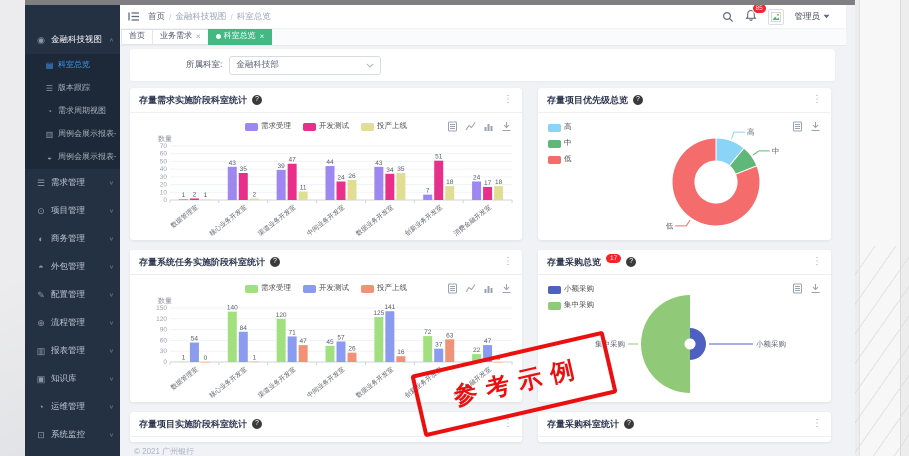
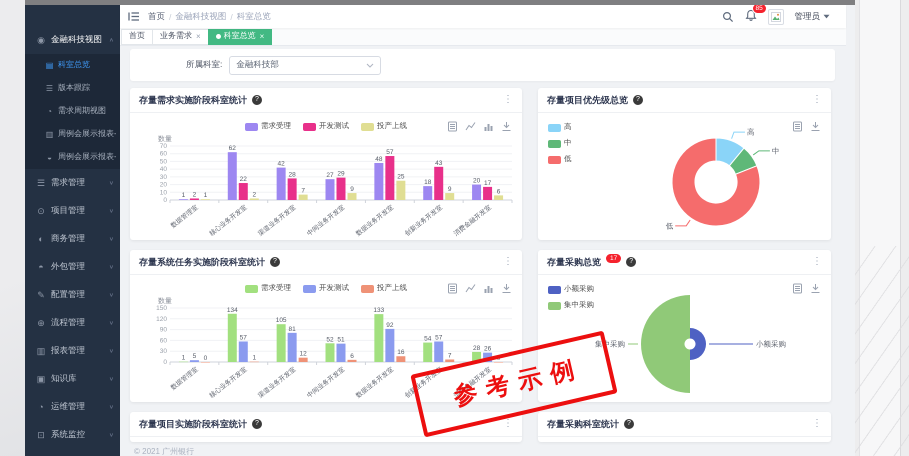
存量需求实施阶段科室统计/需求受理/核心业务开发室: 43 -> 62
存量需求实施阶段科室统计/开发测试/核心业务开发室: 35 -> 22
存量需求实施阶段科室统计/需求受理/渠道业务开发室: 39 -> 42
存量需求实施阶段科室统计/开发测试/渠道业务开发室: 47 -> 28
存量需求实施阶段科室统计/投产上线/渠道业务开发室: 11 -> 7
存量需求实施阶段科室统计/需求受理/中间业务开发室: 44 -> 27
存量需求实施阶段科室统计/开发测试/中间业务开发室: 24 -> 29
存量需求实施阶段科室统计/投产上线/中间业务开发室: 26 -> 9
存量需求实施阶段科室统计/需求受理/数据业务开发室: 43 -> 48
存量需求实施阶段科室统计/开发测试/数据业务开发室: 34 -> 57
存量需求实施阶段科室统计/投产上线/数据业务开发室: 35 -> 25
存量需求实施阶段科室统计/需求受理/创新业务开发室: 7 -> 18
存量需求实施阶段科室统计/开发测试/创新业务开发室: 51 -> 43
存量需求实施阶段科室统计/投产上线/创新业务开发室: 18 -> 9
存量需求实施阶段科室统计/需求受理/消费金融开发室: 24 -> 20
存量需求实施阶段科室统计/投产上线/消费金融开发室: 18 -> 6
存量系统任务实施阶段科室统计/开发测试/数据管理室: 54 -> 5
存量系统任务实施阶段科室统计/需求受理/核心业务开发室: 140 -> 134
存量系统任务实施阶段科室统计/开发测试/核心业务开发室: 84 -> 57
存量系统任务实施阶段科室统计/需求受理/渠道业务开发室: 120 -> 105
存量系统任务实施阶段科室统计/开发测试/渠道业务开发室: 71 -> 81
存量系统任务实施阶段科室统计/投产上线/渠道业务开发室: 47 -> 12
存量系统任务实施阶段科室统计/需求受理/中间业务开发室: 45 -> 52
存量系统任务实施阶段科室统计/开发测试/中间业务开发室: 57 -> 51
存量系统任务实施阶段科室统计/投产上线/中间业务开发室: 26 -> 6
存量系统任务实施阶段科室统计/需求受理/数据业务开发室: 125 -> 133
存量系统任务实施阶段科室统计/开发测试/数据业务开发室: 141 -> 92
存量系统任务实施阶段科室统计/需求受理/创新业务开发室: 72 -> 54
存量系统任务实施阶段科室统计/开发测试/创新业务开发室: 37 -> 57
存量系统任务实施阶段科室统计/投产上线/创新业务开发室: 63 -> 7
存量系统任务实施阶段科室统计/需求受理/消费金融开发室: 22 -> 28
存量系统任务实施阶段科室统计/开发测试/消费金融开发室: 47 -> 26
